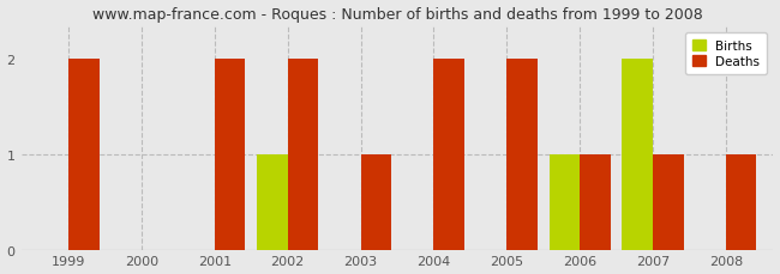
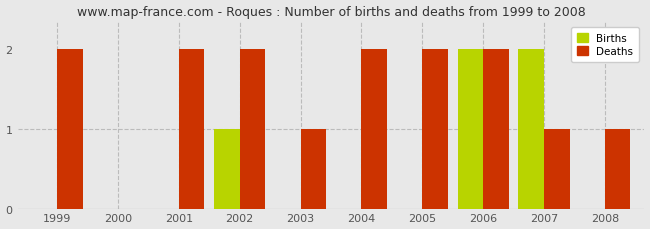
Births/2006: 1 -> 2
Deaths/2006: 1 -> 2
